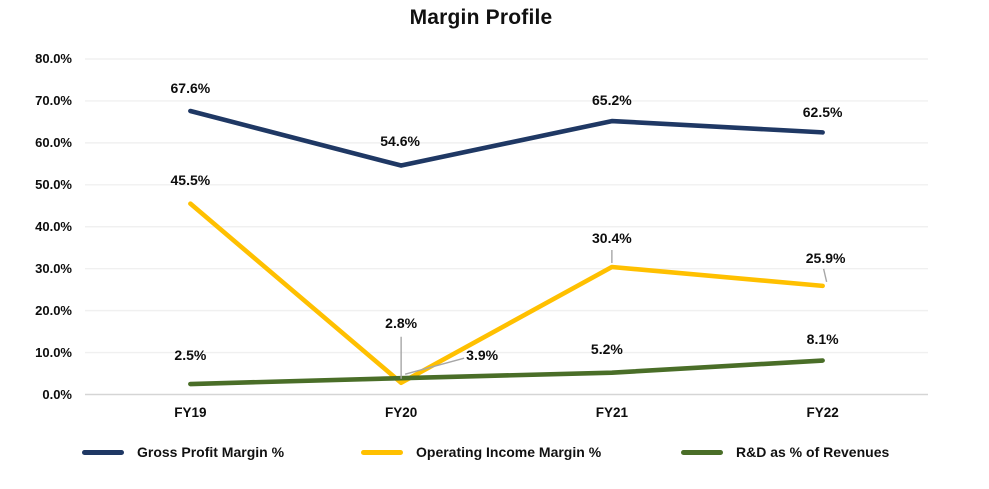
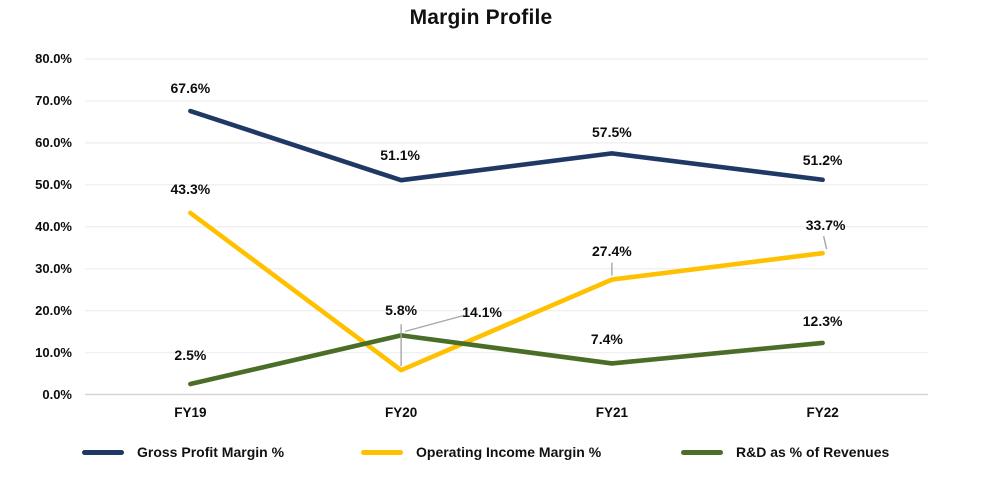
Operating Income Margin %/FY19: 45.5% -> 43.3%
Gross Profit Margin %/FY20: 54.6% -> 51.1%
Operating Income Margin %/FY20: 2.8% -> 5.8%
R&D as % of Revenues/FY20: 3.9% -> 14.1%
Gross Profit Margin %/FY21: 65.2% -> 57.5%
Operating Income Margin %/FY21: 30.4% -> 27.4%
R&D as % of Revenues/FY21: 5.2% -> 7.4%
Gross Profit Margin %/FY22: 62.5% -> 51.2%
Operating Income Margin %/FY22: 25.9% -> 33.7%
R&D as % of Revenues/FY22: 8.1% -> 12.3%
